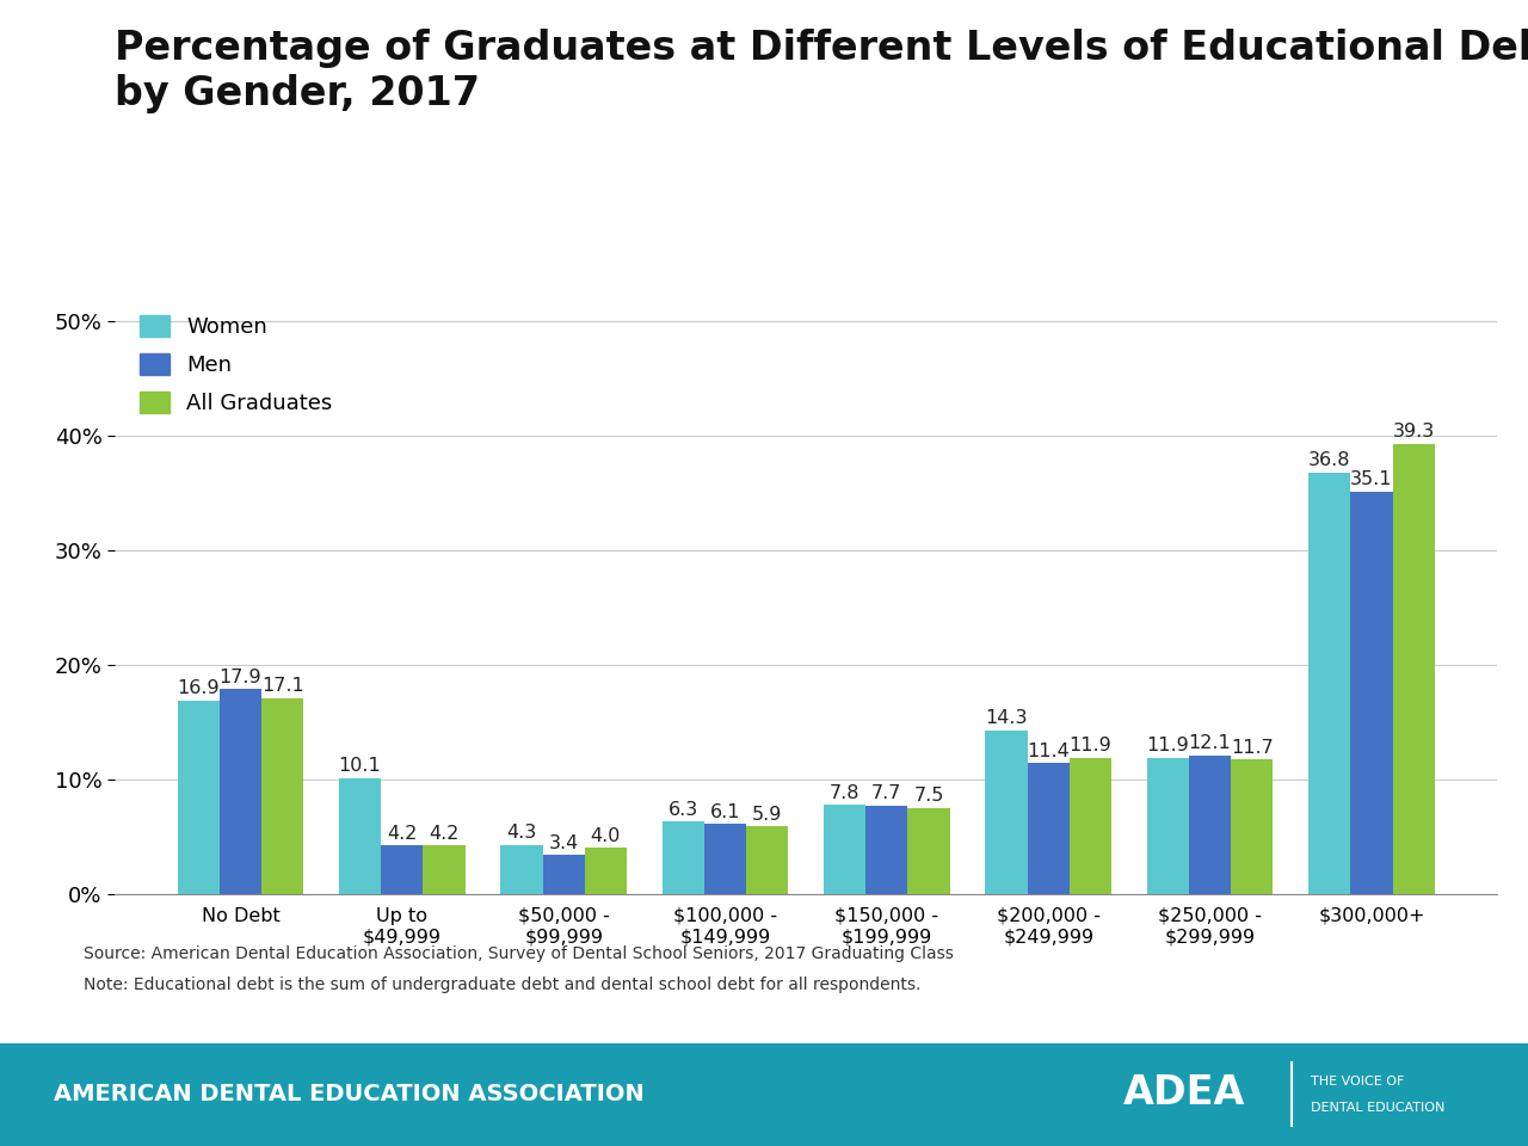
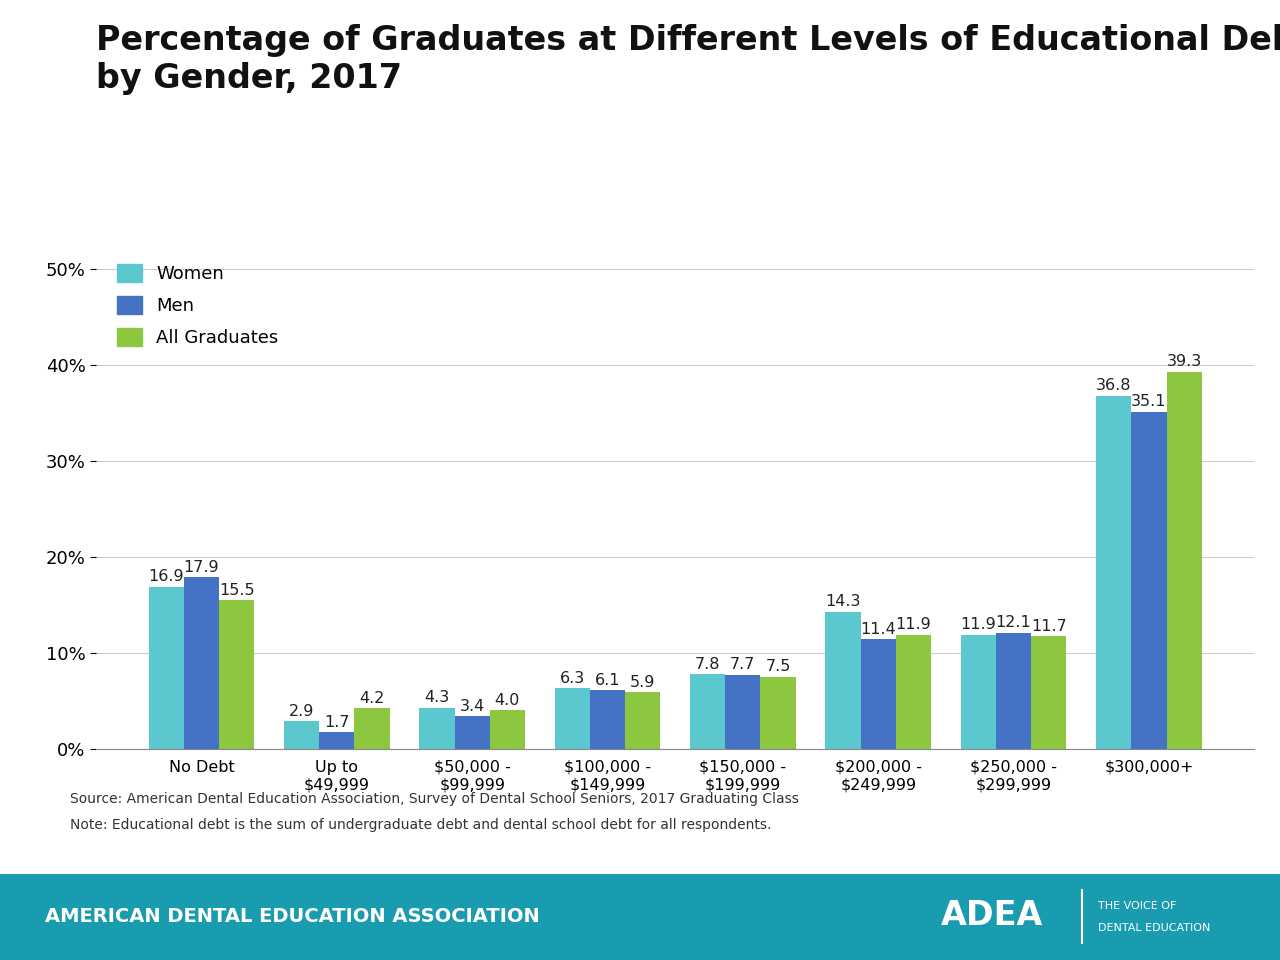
All Graduates/No Debt: 17.1 -> 15.5
Women/Up to $49,999: 10.1 -> 2.9
Men/Up to $49,999: 4.2 -> 1.7
